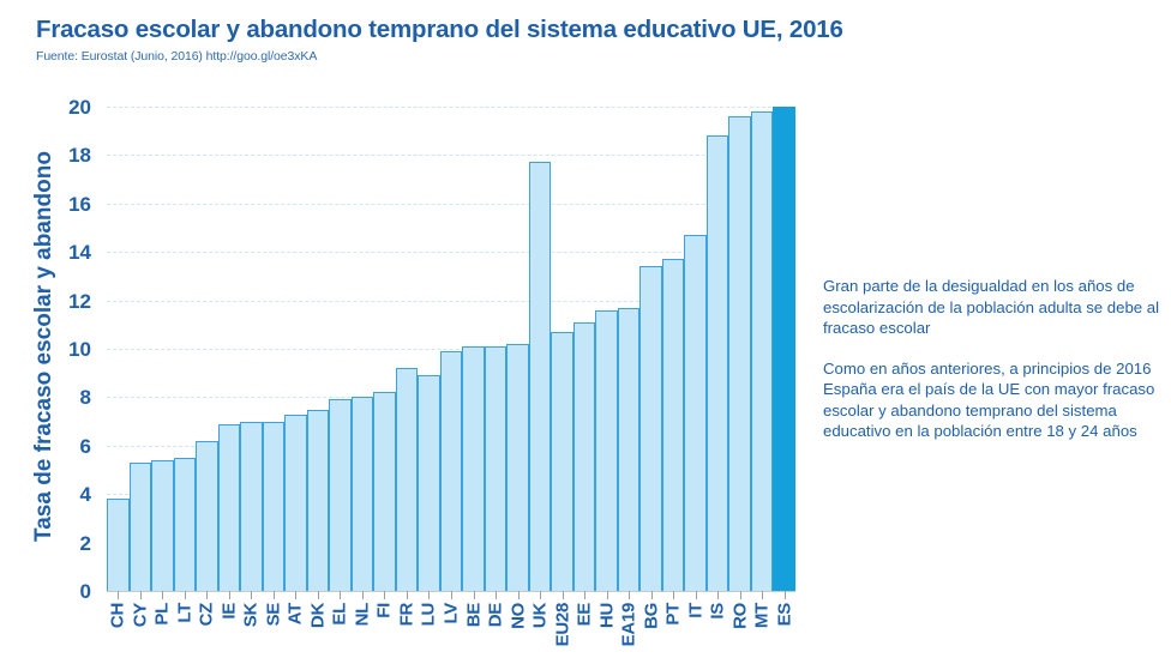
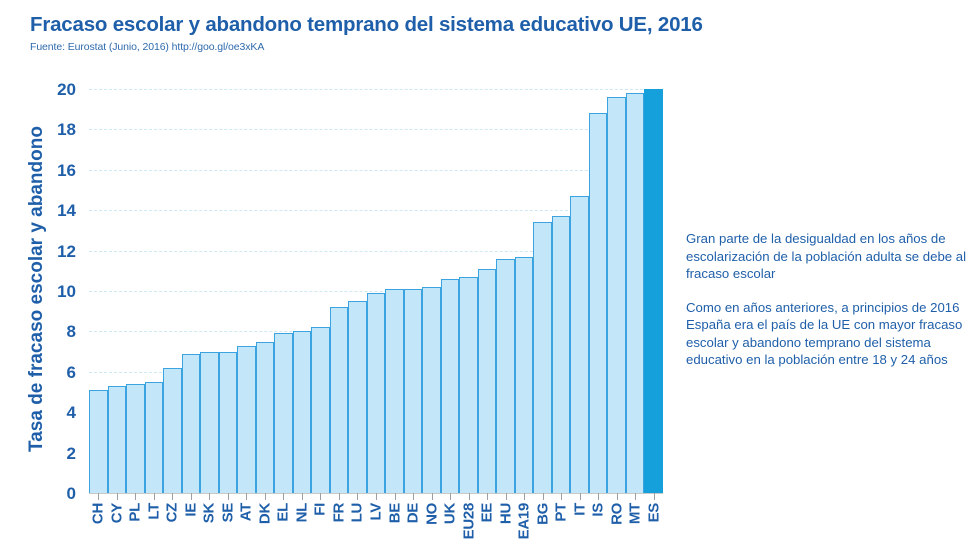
CH: 3.8 -> 5.1
LU: 8.9 -> 9.5
UK: 17.7 -> 10.6
